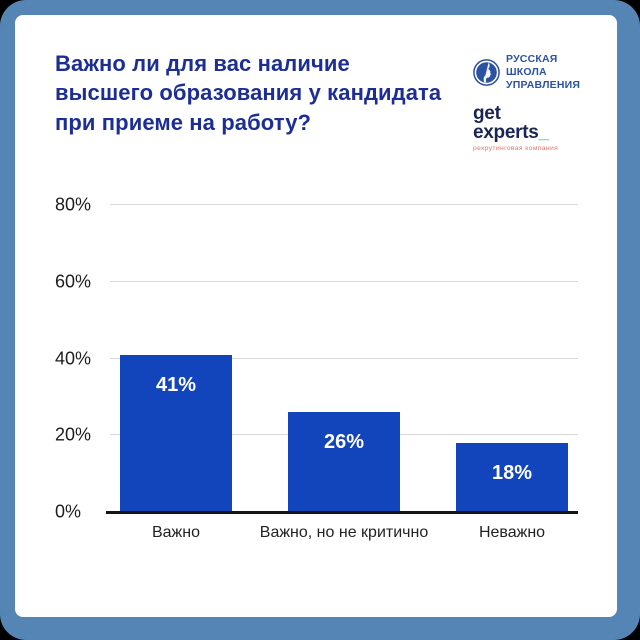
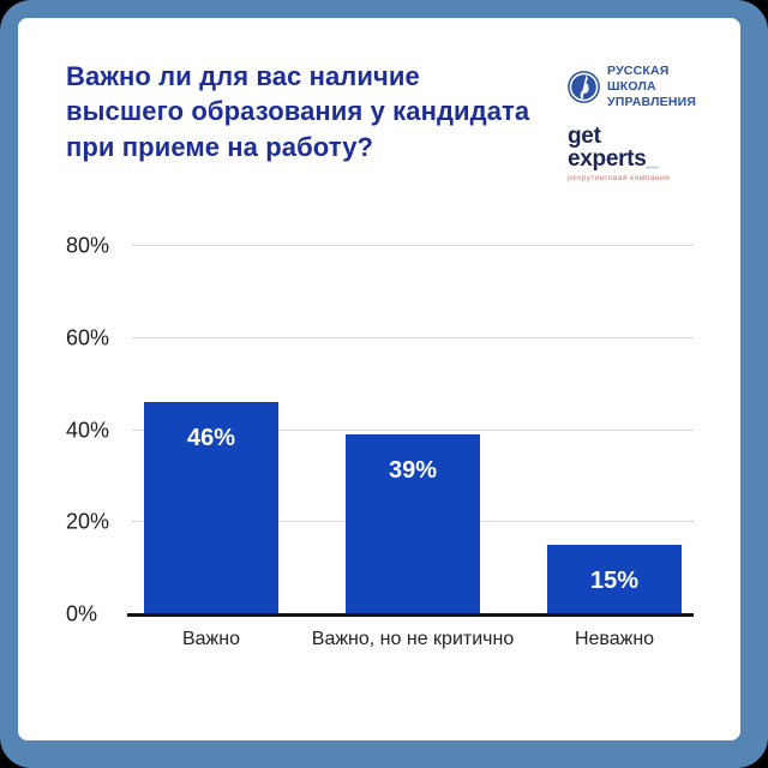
Важно: 41% -> 46%
Важно, но не критично: 26% -> 39%
Неважно: 18% -> 15%
